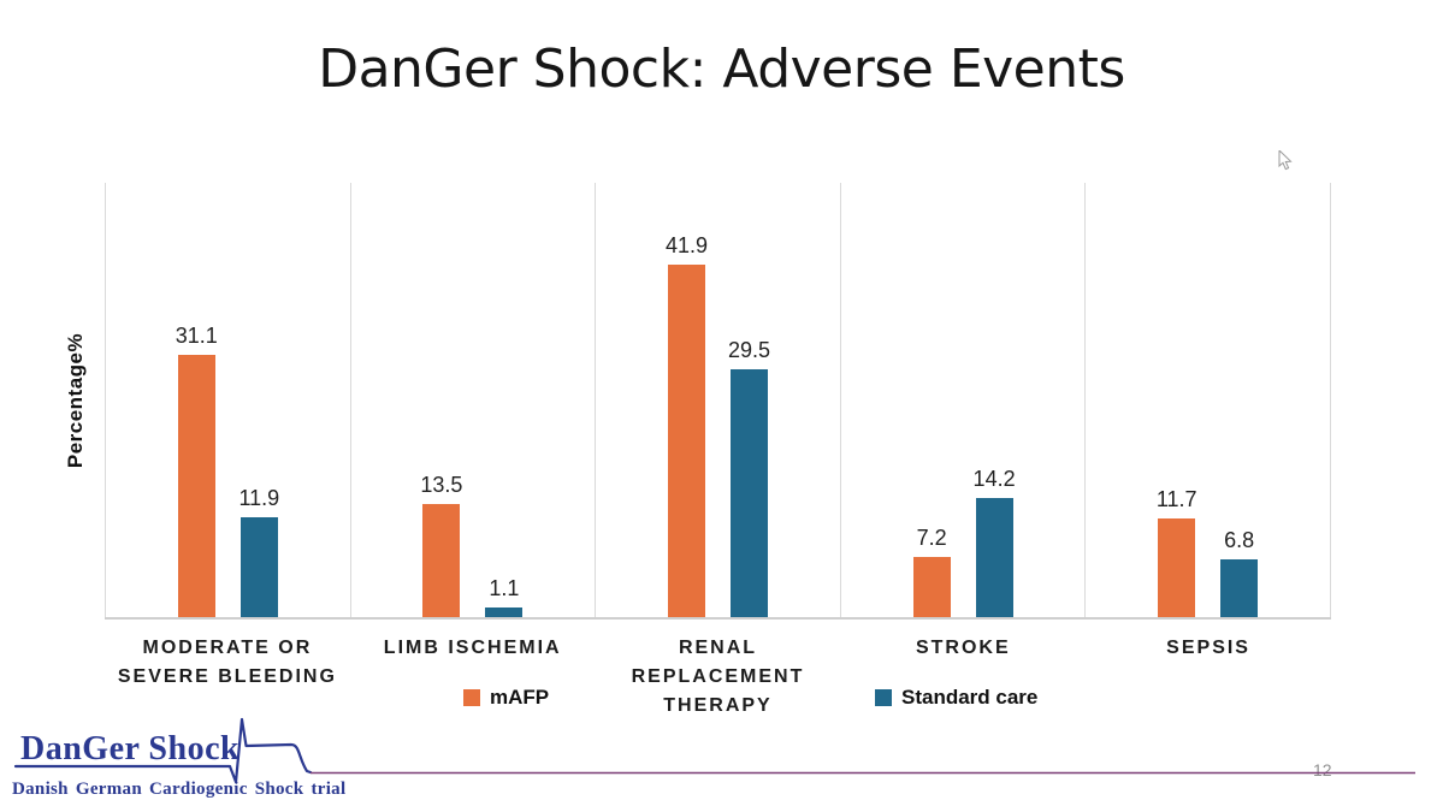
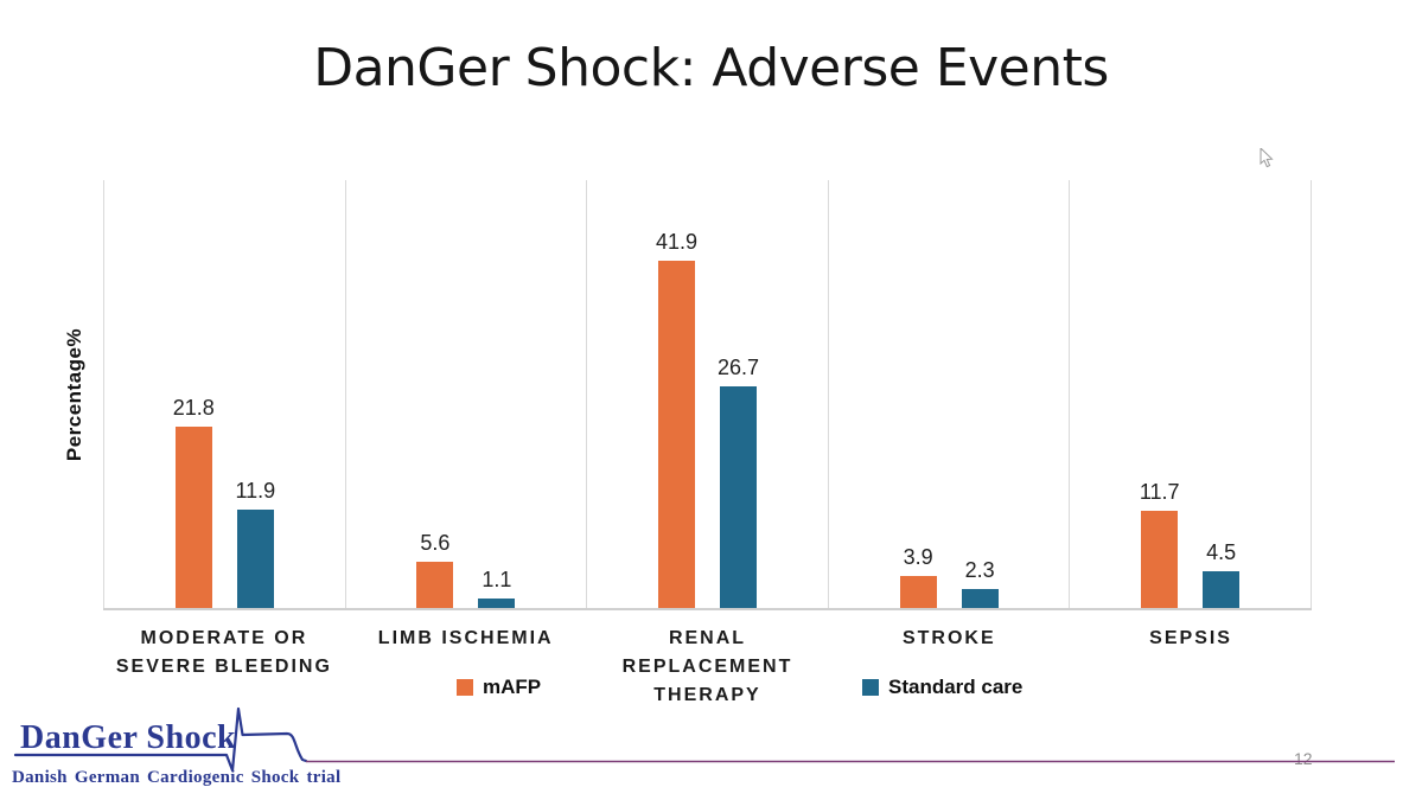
mAFP/MODERATE OR SEVERE BLEEDING: 31.1 -> 21.8
mAFP/LIMB ISCHEMIA: 13.5 -> 5.6
Standard care/RENAL REPLACEMENT THERAPY: 29.5 -> 26.7
mAFP/STROKE: 7.2 -> 3.9
Standard care/STROKE: 14.2 -> 2.3
Standard care/SEPSIS: 6.8 -> 4.5
